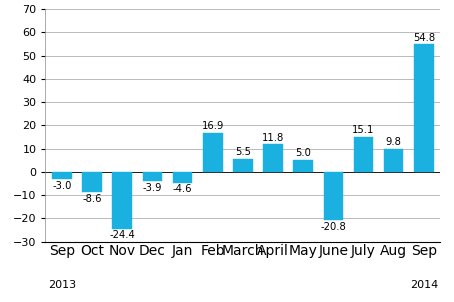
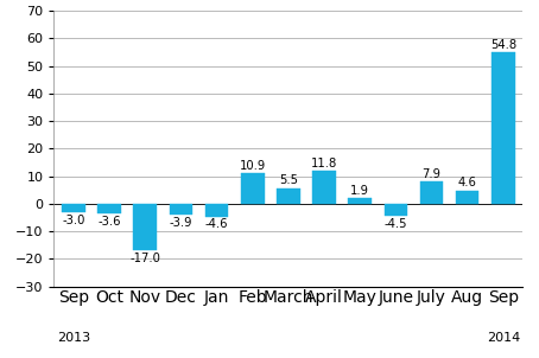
Oct: -8.6 -> -3.6
Nov: -24.4 -> -17.0
Feb: 16.9 -> 10.9
May: 5.0 -> 1.9
June: -20.8 -> -4.5
July: 15.1 -> 7.9
Aug: 9.8 -> 4.6
